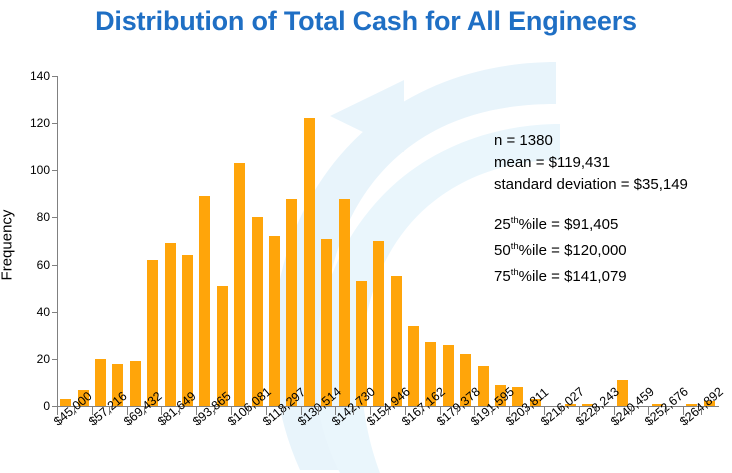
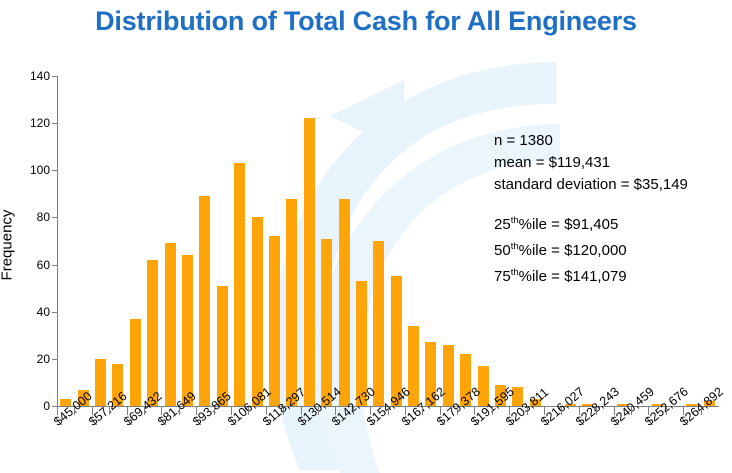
$69,432: 19 -> 37
$240,459: 11 -> 1
